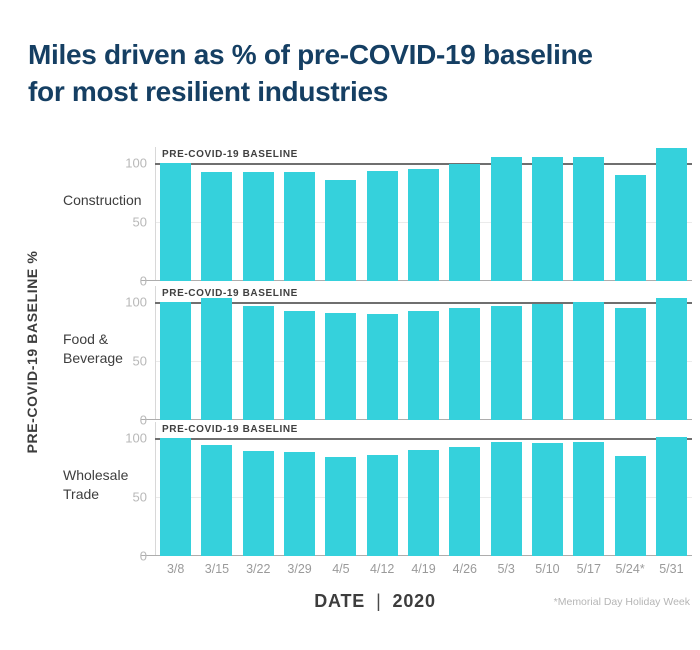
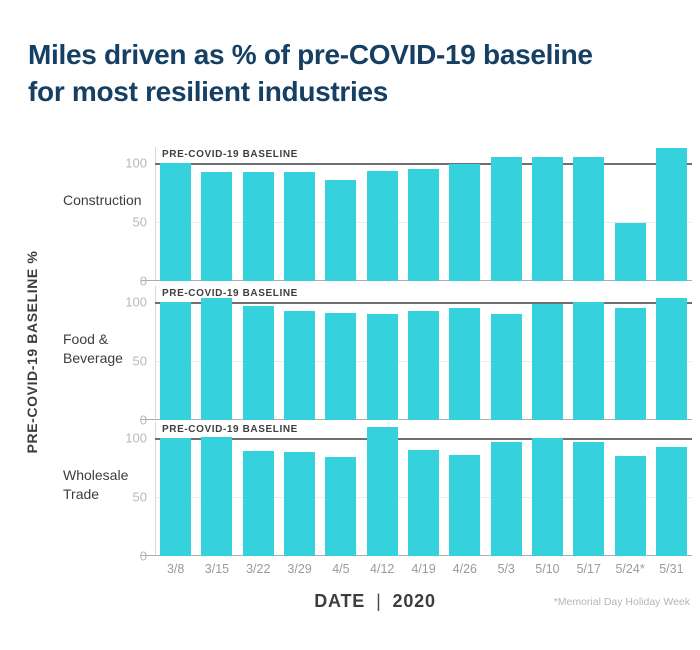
Wholesale Trade/3/15: 94 -> 101
Wholesale Trade/4/12: 86 -> 109
Wholesale Trade/4/26: 92 -> 86
Food & Beverage/5/3: 97 -> 90
Wholesale Trade/5/10: 96 -> 100
Construction/5/24*: 90 -> 49
Wholesale Trade/5/31: 101 -> 92
